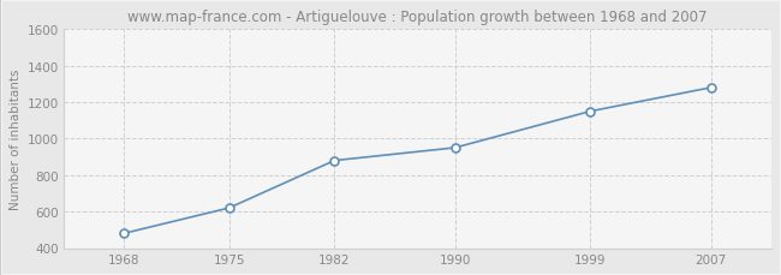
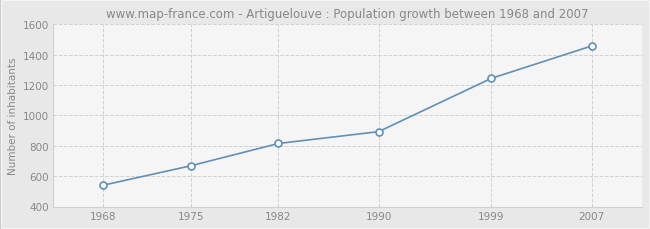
1968: 480 -> 540
1975: 620 -> 670
1982: 880 -> 820
1990: 950 -> 890
1999: 1150 -> 1240
2007: 1280 -> 1460
